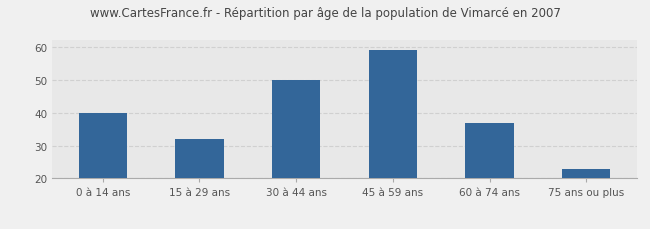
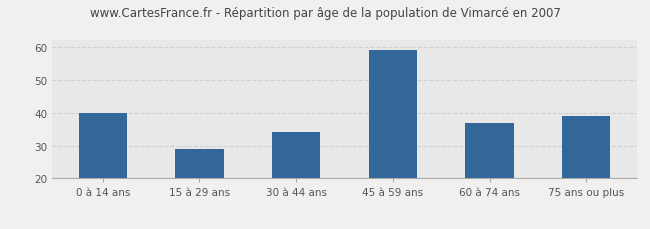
15 à 29 ans: 32 -> 29
30 à 44 ans: 50 -> 34
75 ans ou plus: 23 -> 39
